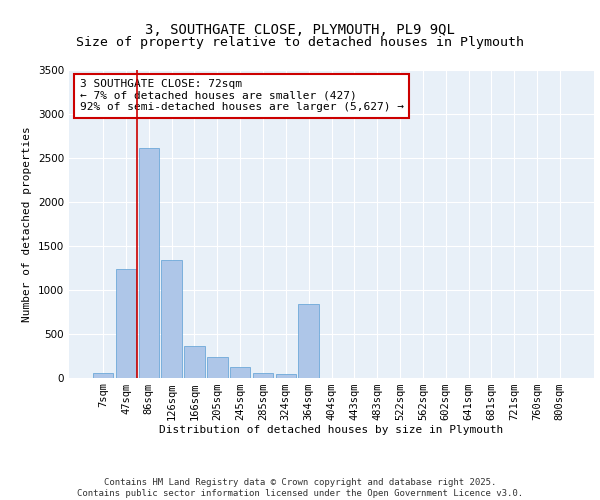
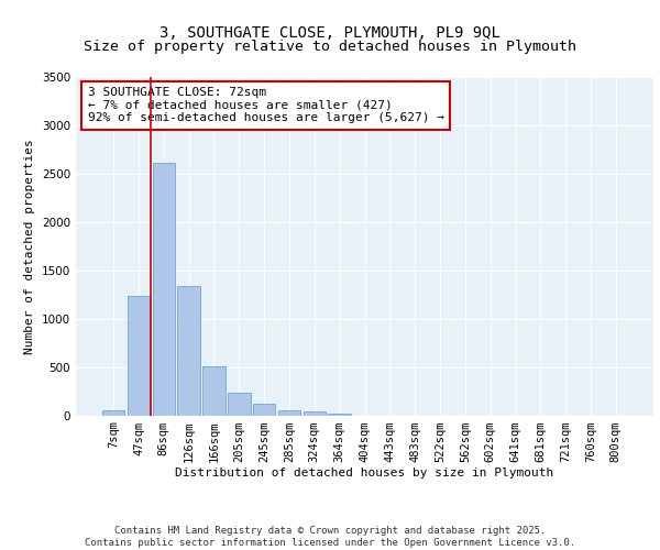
166sqm: 360 -> 510
364sqm: 840 -> 20
